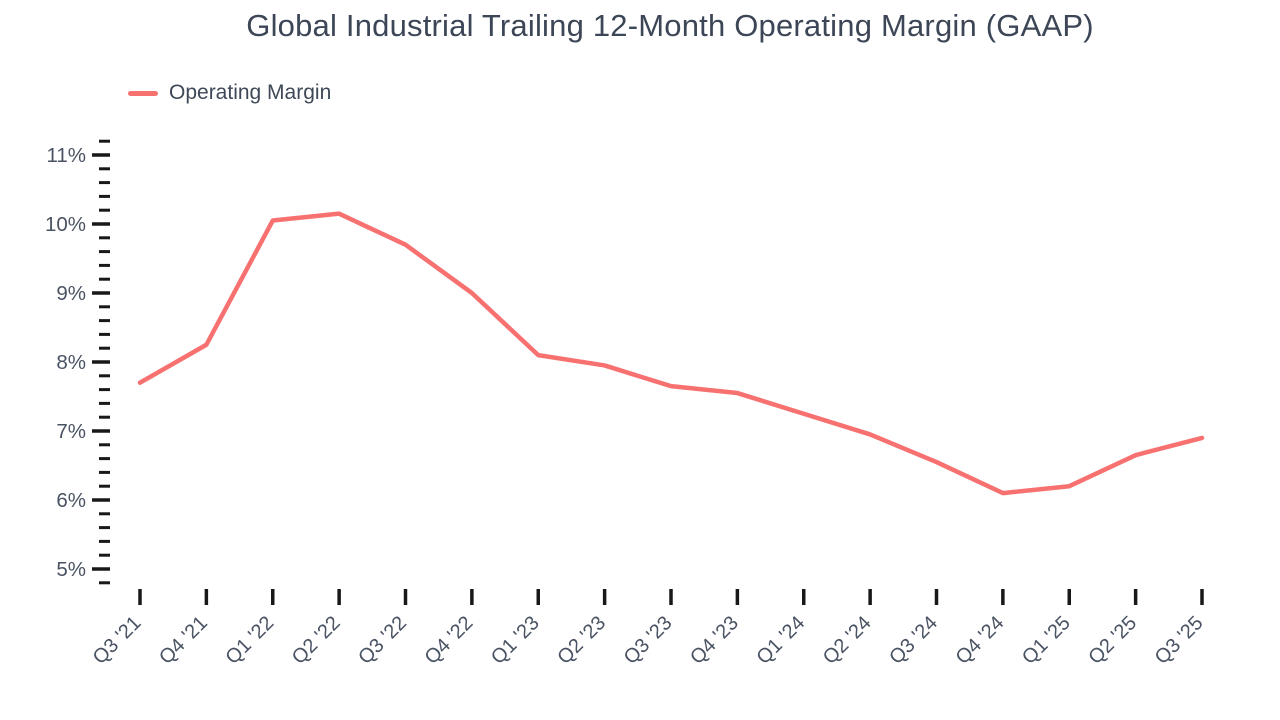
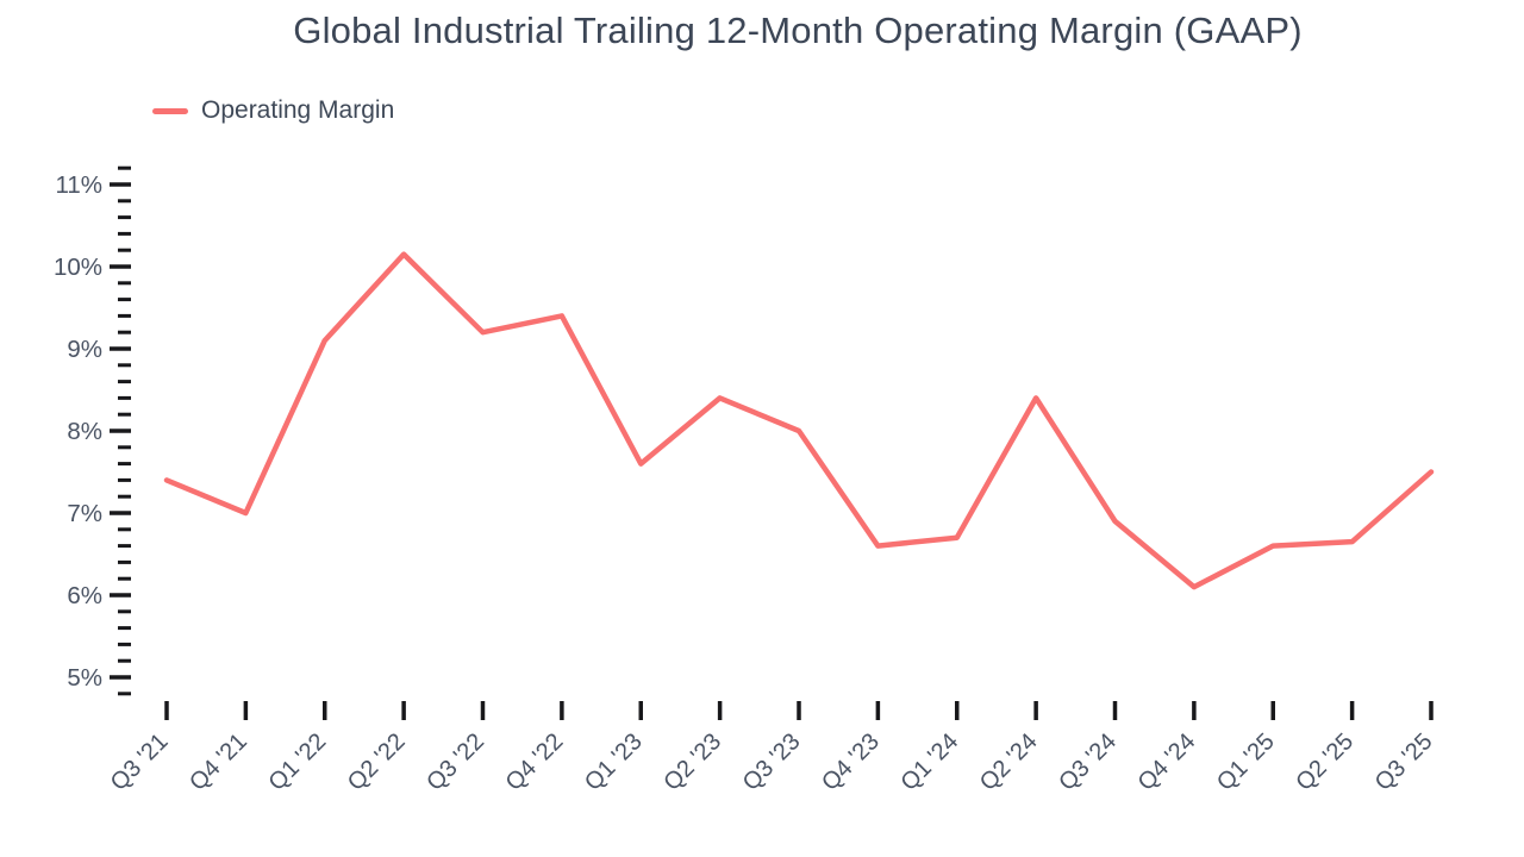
Q3 '21: 7.7% -> 7.4%
Q4 '21: 8.2% -> 7.0%
Q1 '22: 10.1% -> 9.1%
Q3 '22: 9.7% -> 9.2%
Q4 '22: 9.0% -> 9.4%
Q1 '23: 8.1% -> 7.6%
Q2 '23: 8.0% -> 8.4%
Q3 '23: 7.7% -> 8.0%
Q4 '23: 7.5% -> 6.6%
Q1 '24: 7.2% -> 6.7%
Q2 '24: 7.0% -> 8.4%
Q3 '24: 6.5% -> 6.9%
Q1 '25: 6.2% -> 6.6%
Q3 '25: 6.9% -> 7.5%
